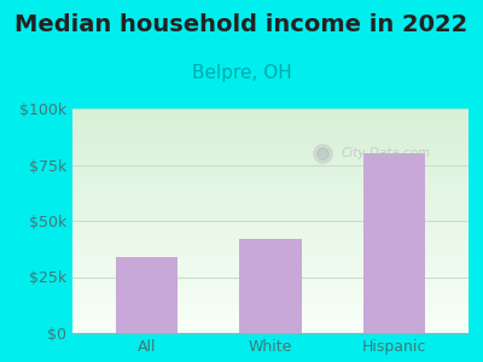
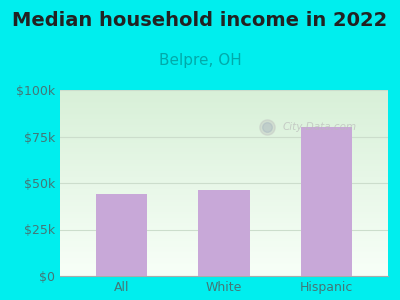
All: $34k -> $44k
White: $42k -> $46k
